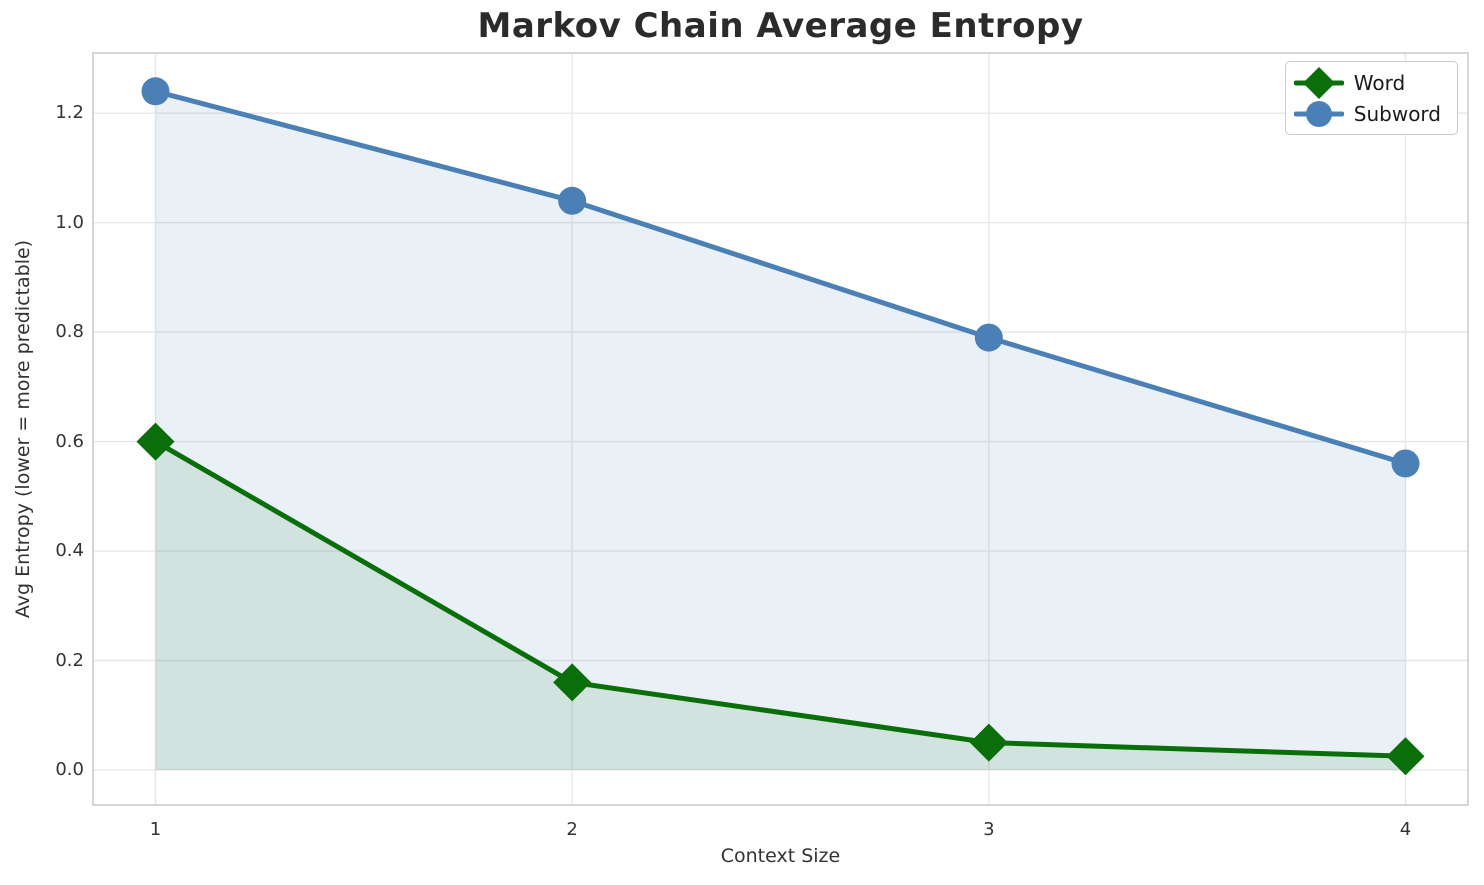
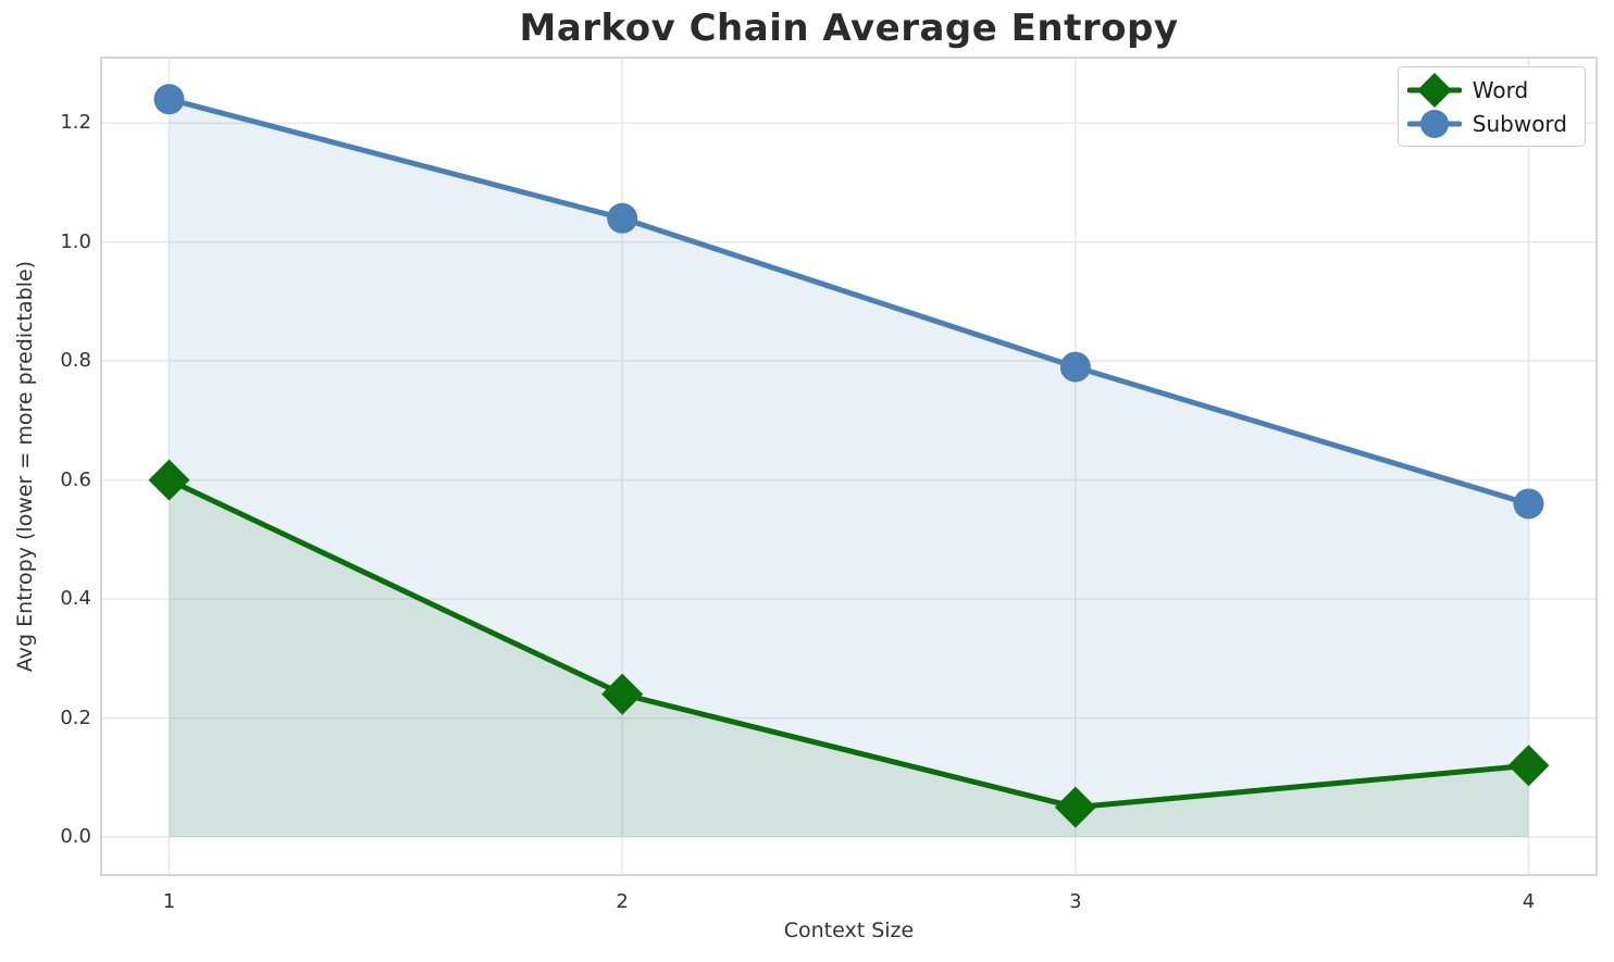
Word/2: 0.16 -> 0.24
Word/4: 0.03 -> 0.12
